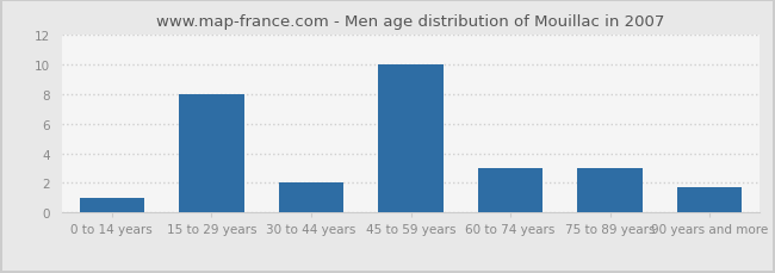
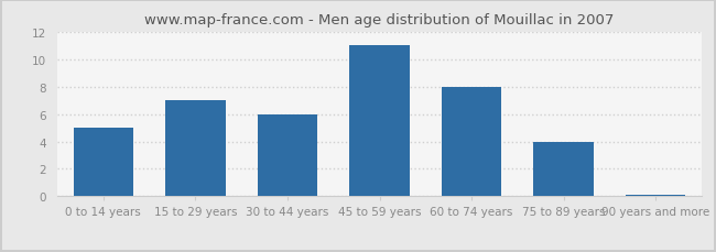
0 to 14 years: 1.0 -> 5.0
15 to 29 years: 8.0 -> 7.0
30 to 44 years: 2.0 -> 6.0
45 to 59 years: 10.0 -> 11.0
60 to 74 years: 3.0 -> 8.0
75 to 89 years: 3.0 -> 4.0
90 years and more: 1.7 -> 0.1
